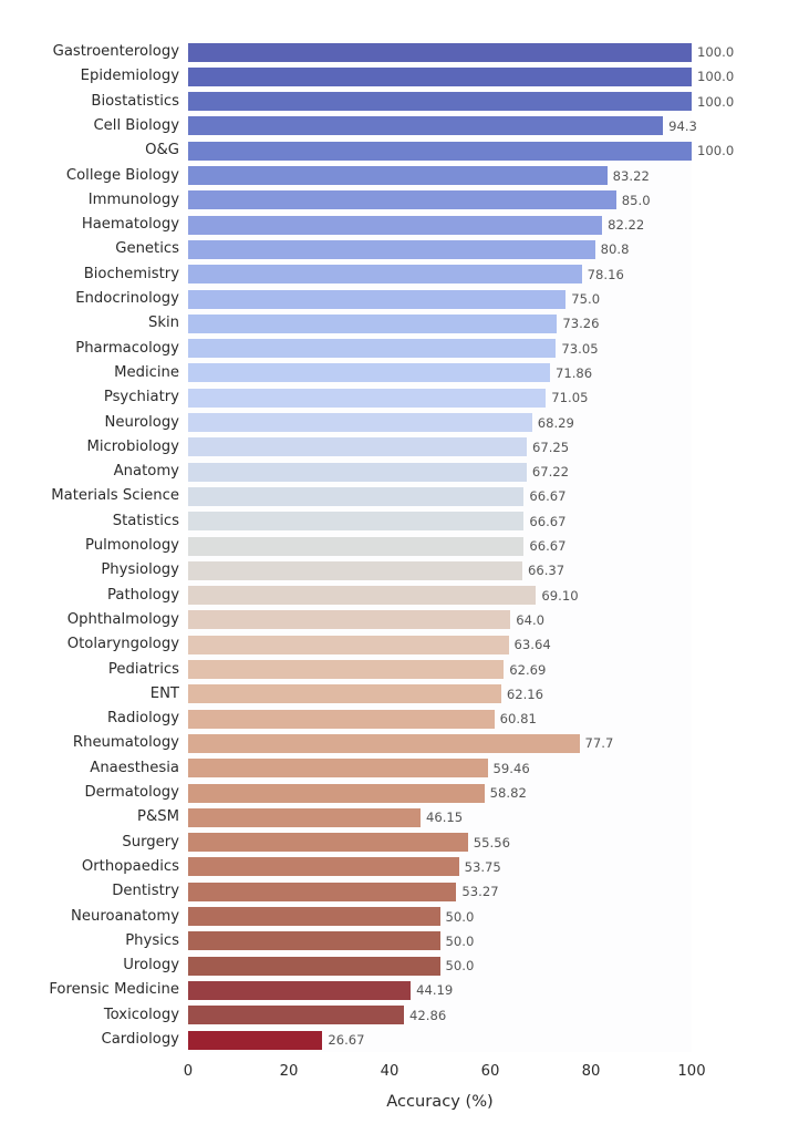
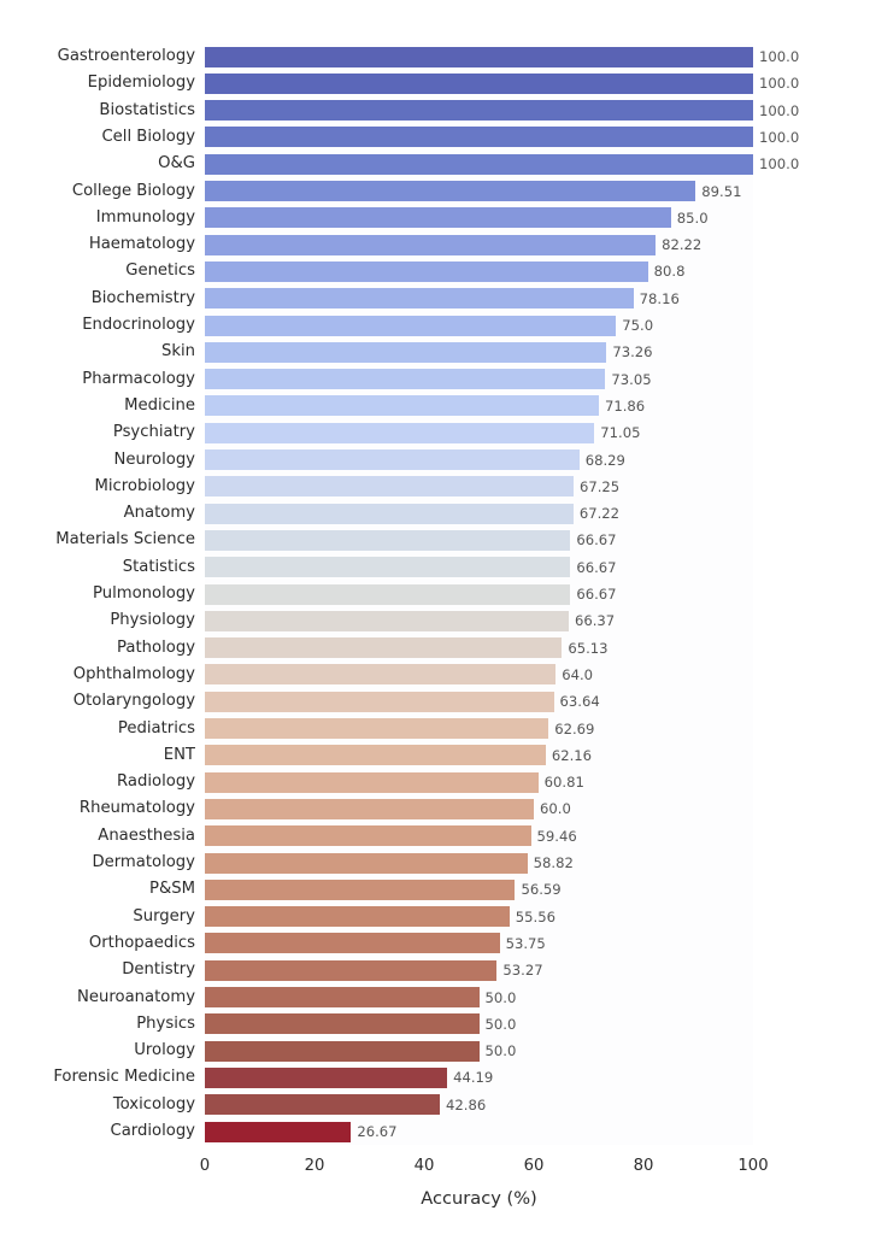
Cell Biology: 94.3 -> 100.0
College Biology: 83.22 -> 89.51
Pathology: 69.10 -> 65.13
Rheumatology: 77.7 -> 60.0
P&SM: 46.15 -> 56.59
